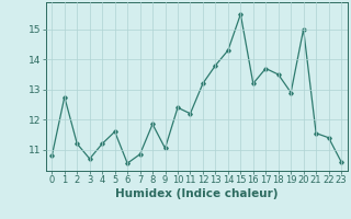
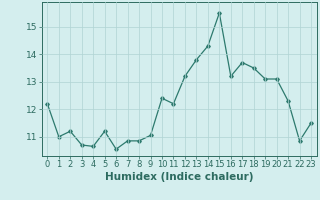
0: 10.80 -> 12.20
1: 12.75 -> 11.00
4: 11.20 -> 10.65
5: 11.60 -> 11.20
8: 11.85 -> 10.85
19: 12.90 -> 13.10
20: 15.00 -> 13.10
21: 11.55 -> 12.30
22: 11.40 -> 10.85
23: 10.60 -> 11.50
